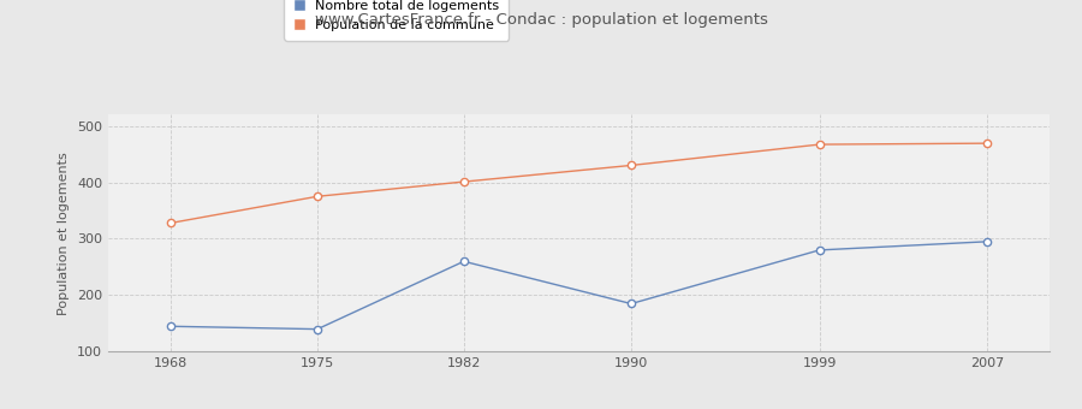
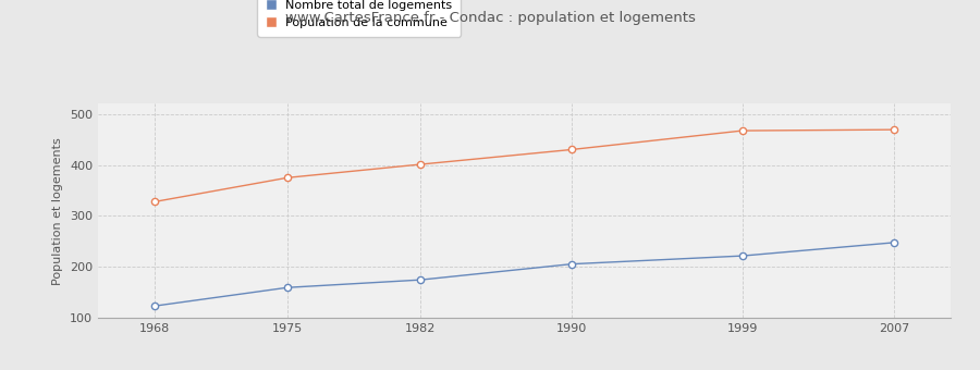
Nombre total de logements/1968: 145 -> 124
Nombre total de logements/1975: 140 -> 160
Nombre total de logements/1982: 260 -> 175
Nombre total de logements/1990: 185 -> 206
Nombre total de logements/1999: 280 -> 222
Nombre total de logements/2007: 295 -> 248
